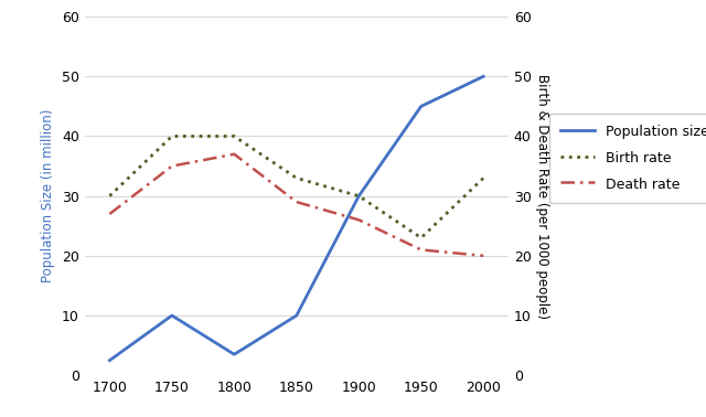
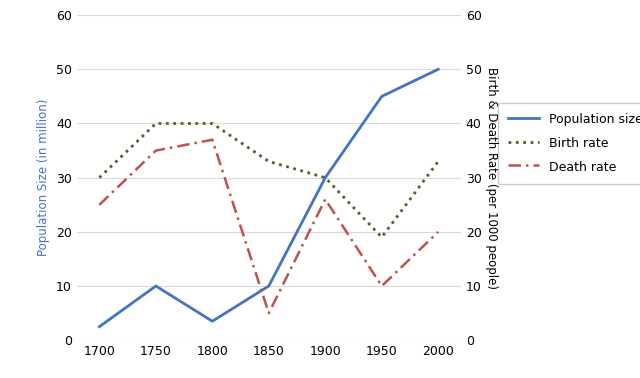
Death rate/1700: 27 -> 25
Death rate/1850: 29 -> 5
Birth rate/1950: 23 -> 19
Death rate/1950: 21 -> 10
